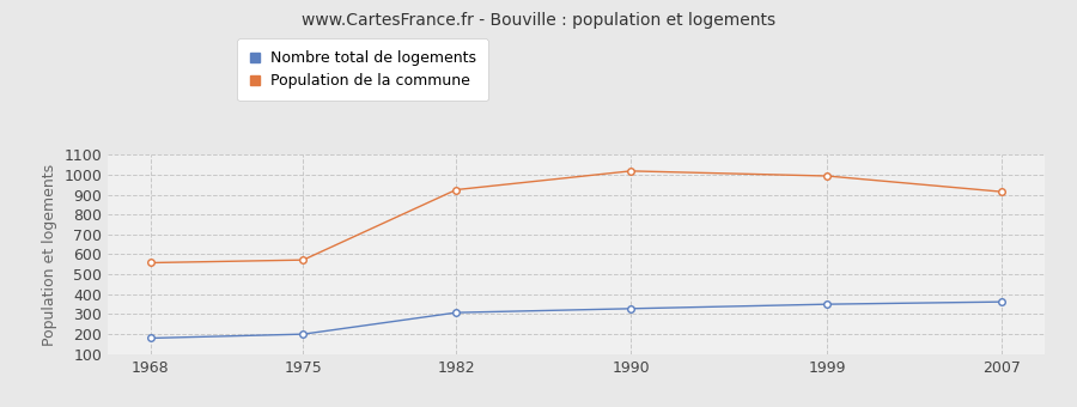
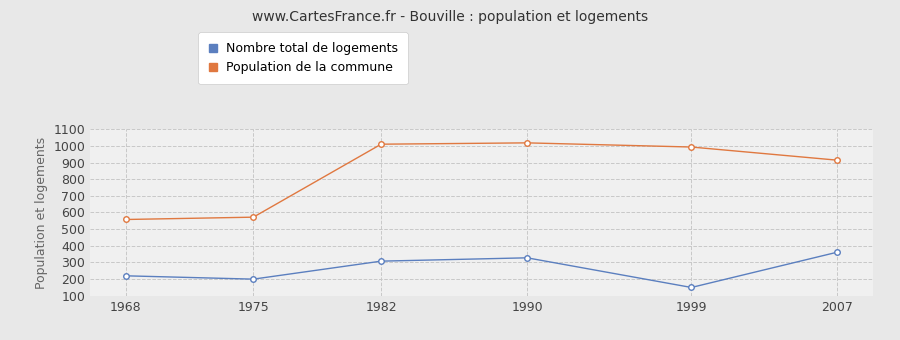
Nombre total de logements/1968: 180 -> 220
Population de la commune/1982: 920 -> 1010
Nombre total de logements/1999: 350 -> 150
